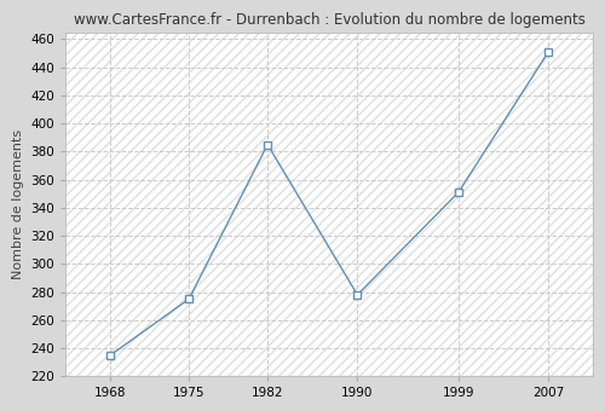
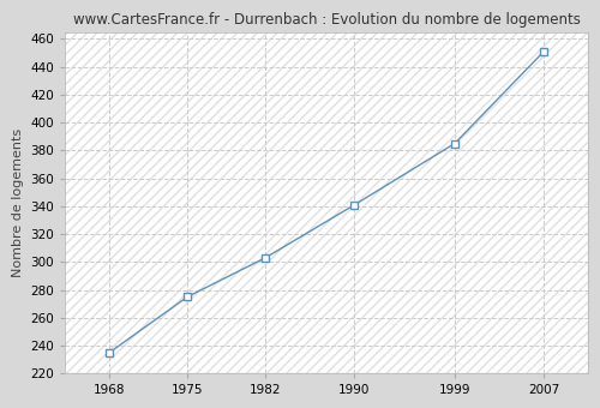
1982: 385 -> 303
1990: 278 -> 341
1999: 351 -> 385
